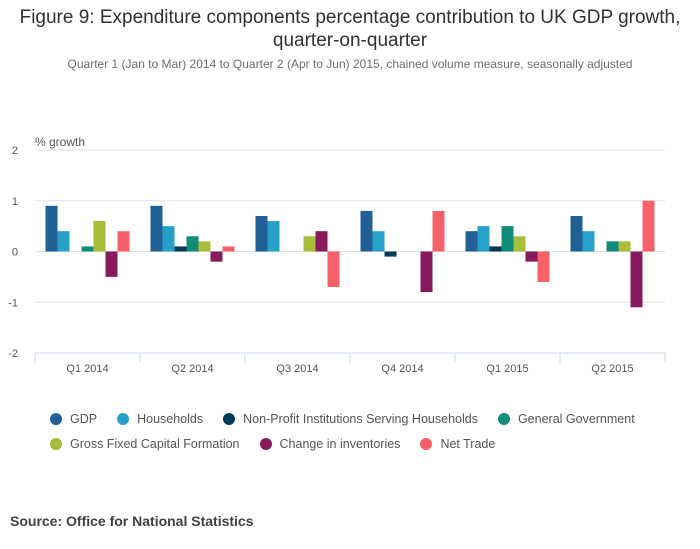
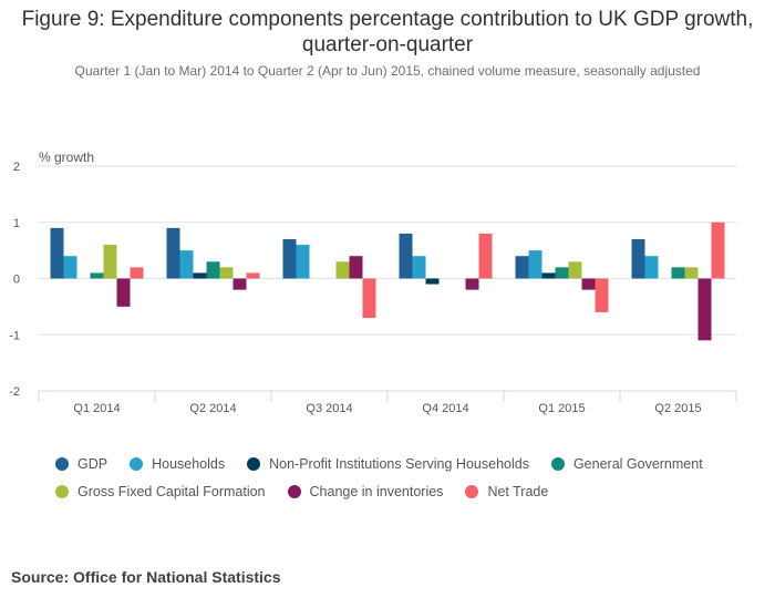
Net Trade/Q1 2014: 0.4 -> 0.2
Change in inventories/Q4 2014: -0.8 -> -0.2
General Government/Q1 2015: 0.5 -> 0.2
